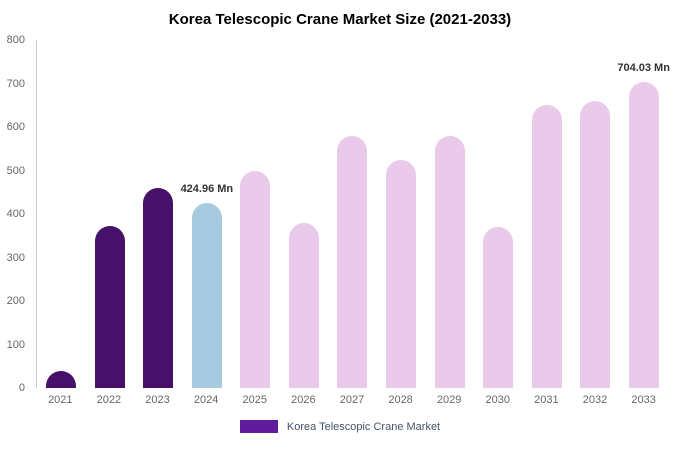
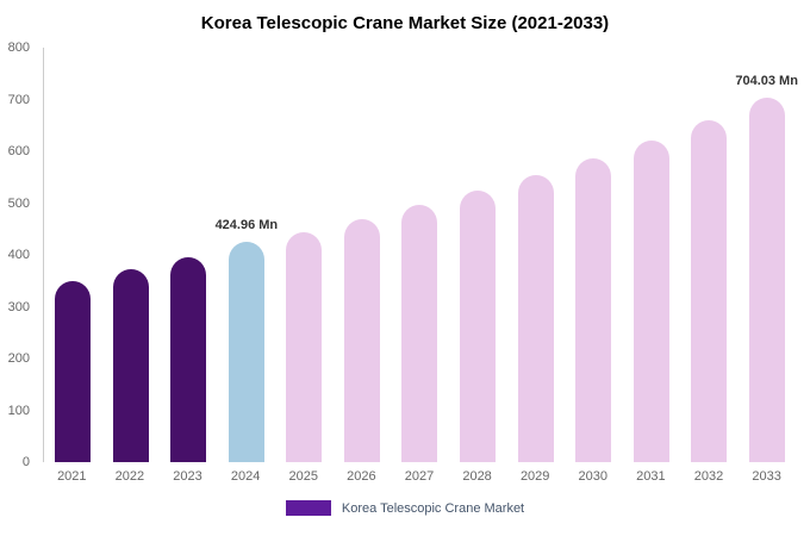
2021: 40 -> 350
2023: 460 -> 400
2025: 500 -> 440
2026: 380 -> 470
2027: 580 -> 500
2029: 580 -> 550
2030: 370 -> 590
2031: 650 -> 620
